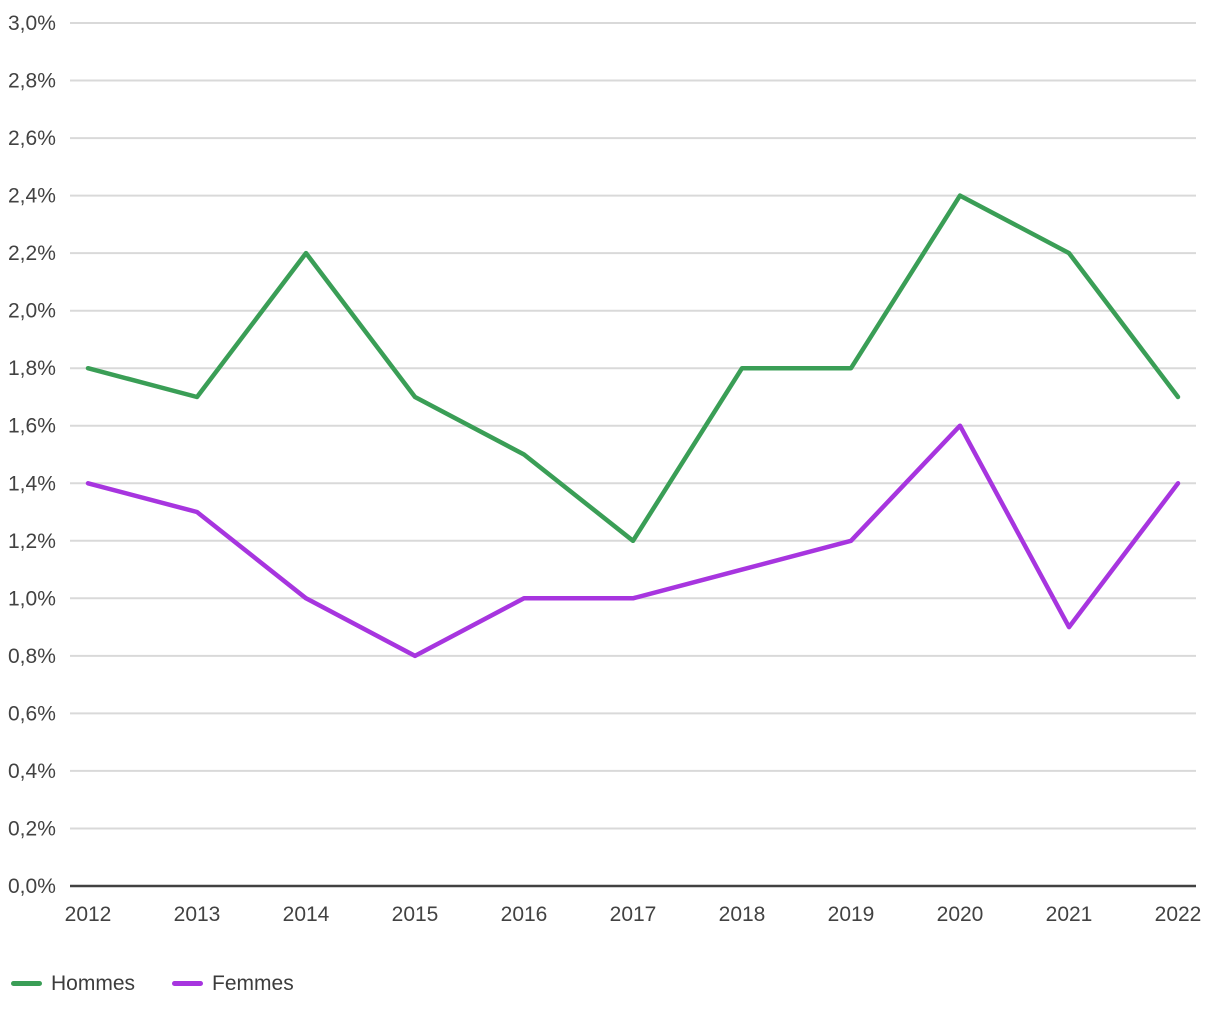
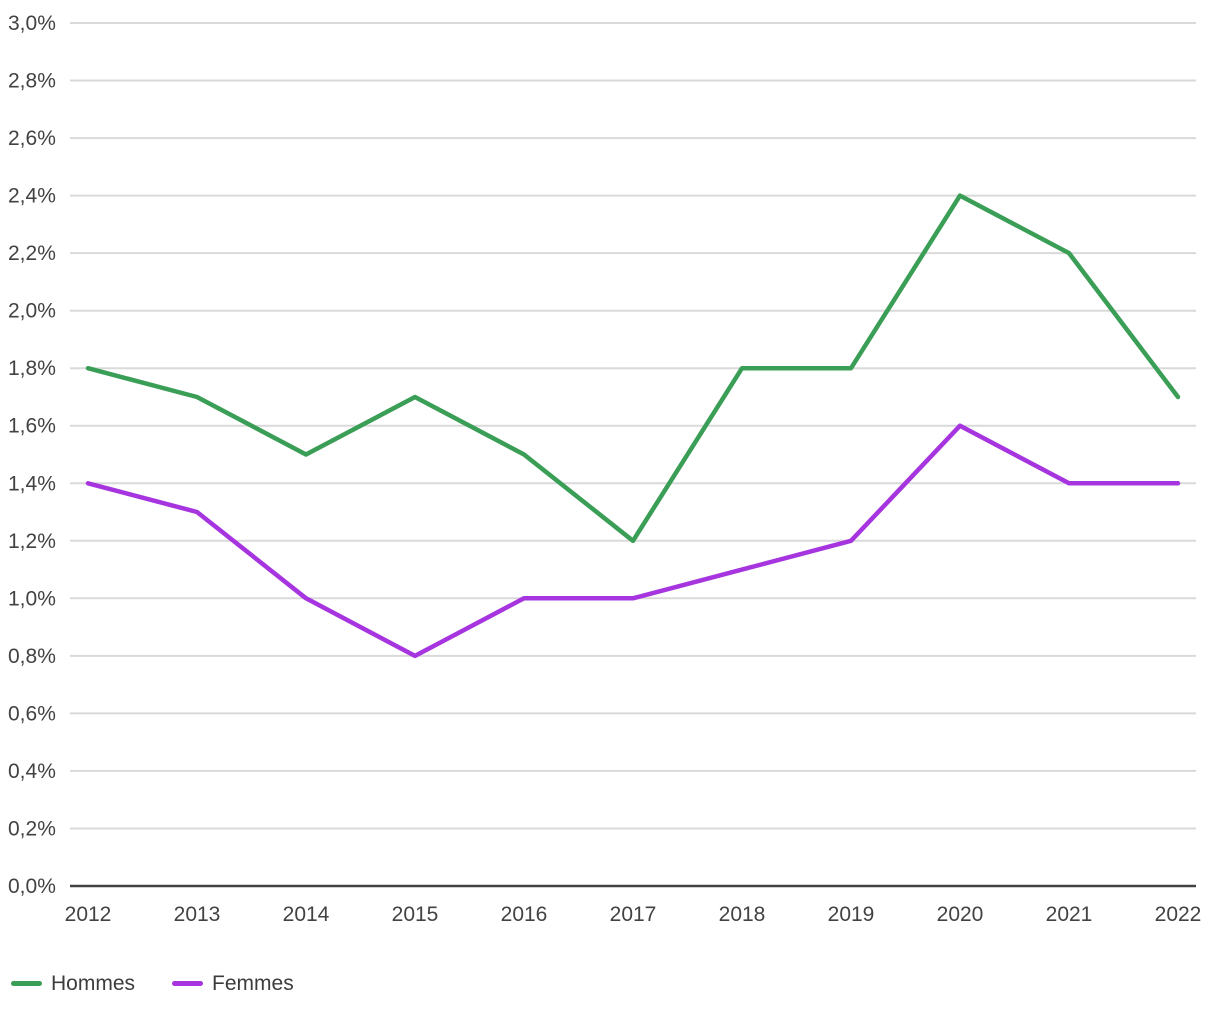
Hommes/2014: 2,2% -> 1,5%
Femmes/2021: 0,9% -> 1,4%
